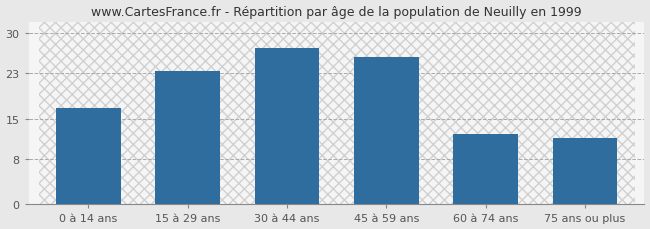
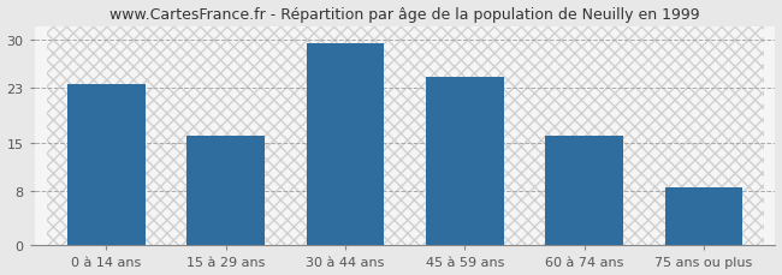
0 à 14 ans: 16.8 -> 23.5
15 à 29 ans: 23.4 -> 16.0
30 à 44 ans: 27.4 -> 29.5
45 à 59 ans: 25.8 -> 24.5
60 à 74 ans: 12.4 -> 16.0
75 ans ou plus: 11.6 -> 8.5
